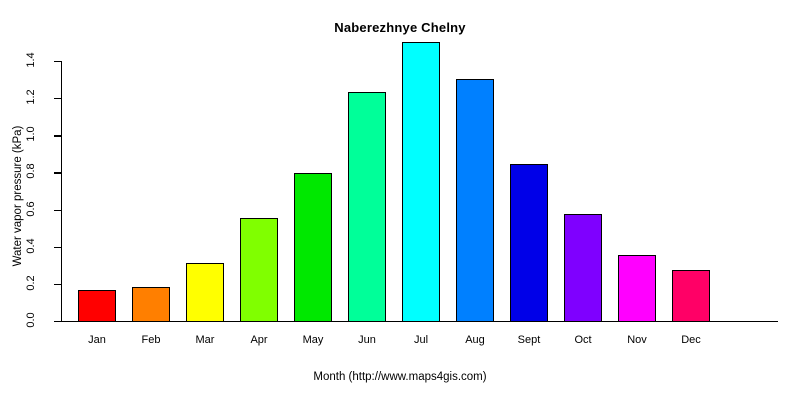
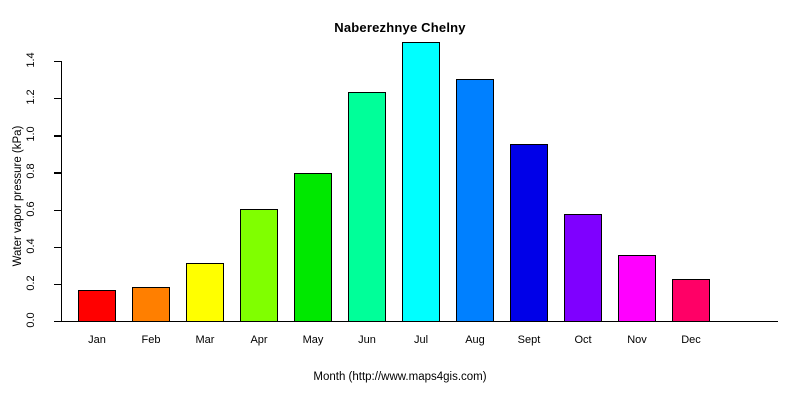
Apr: 0.56 -> 0.61
Sept: 0.85 -> 0.96
Dec: 0.28 -> 0.23
